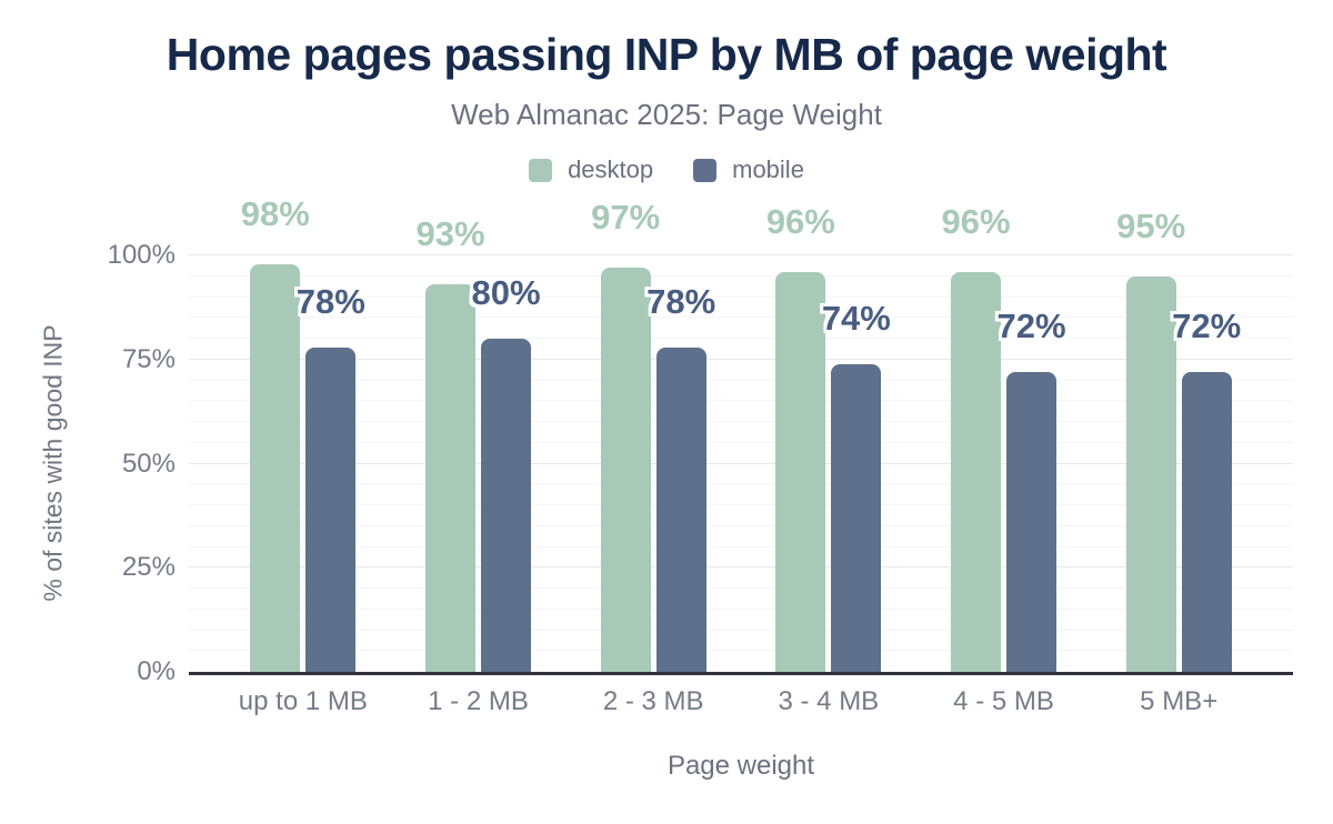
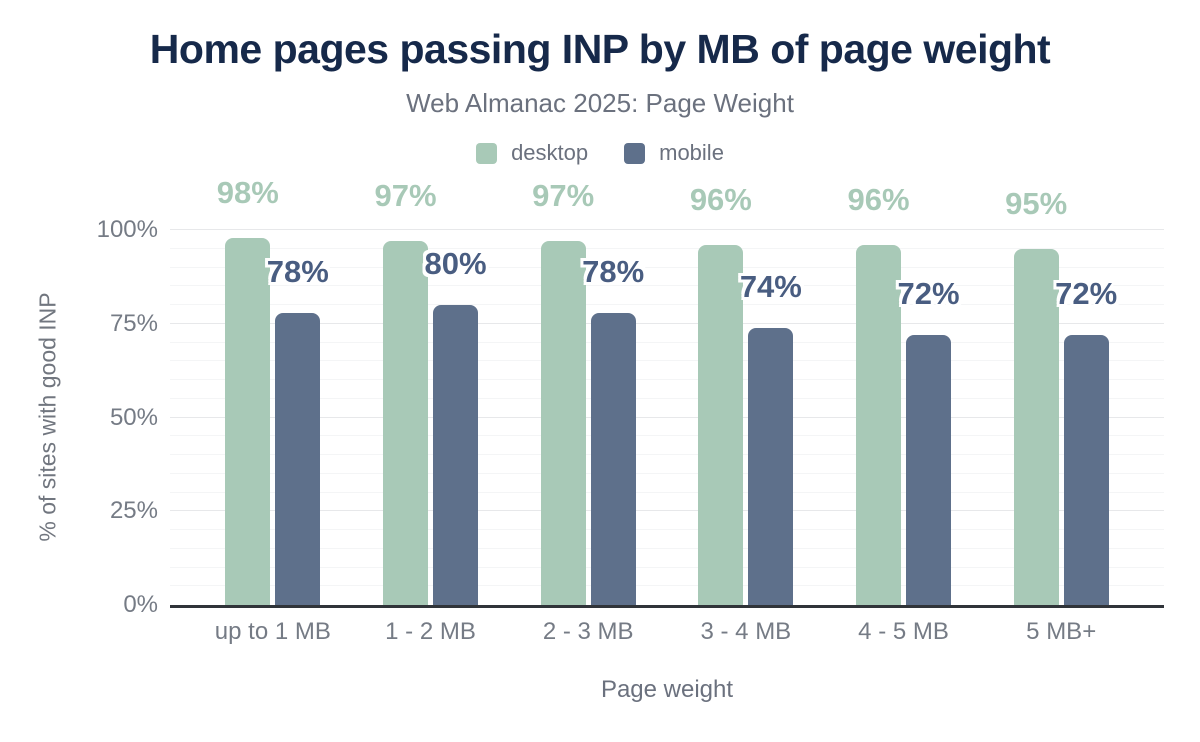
desktop/1 - 2 MB: 93% -> 97%
